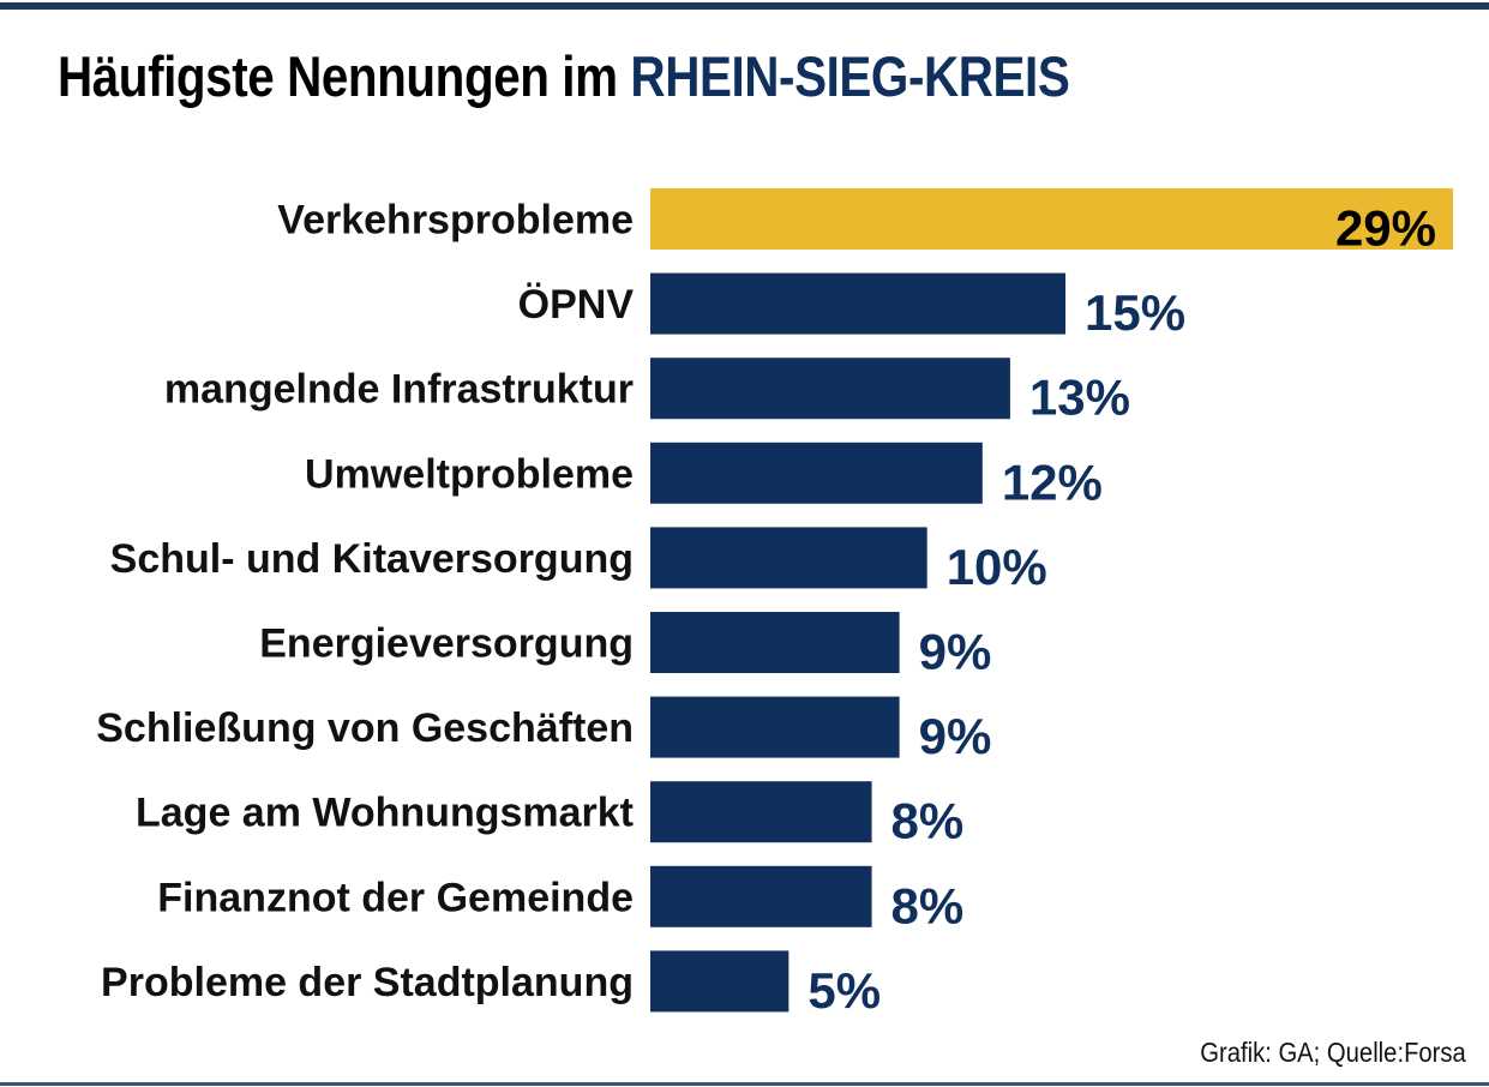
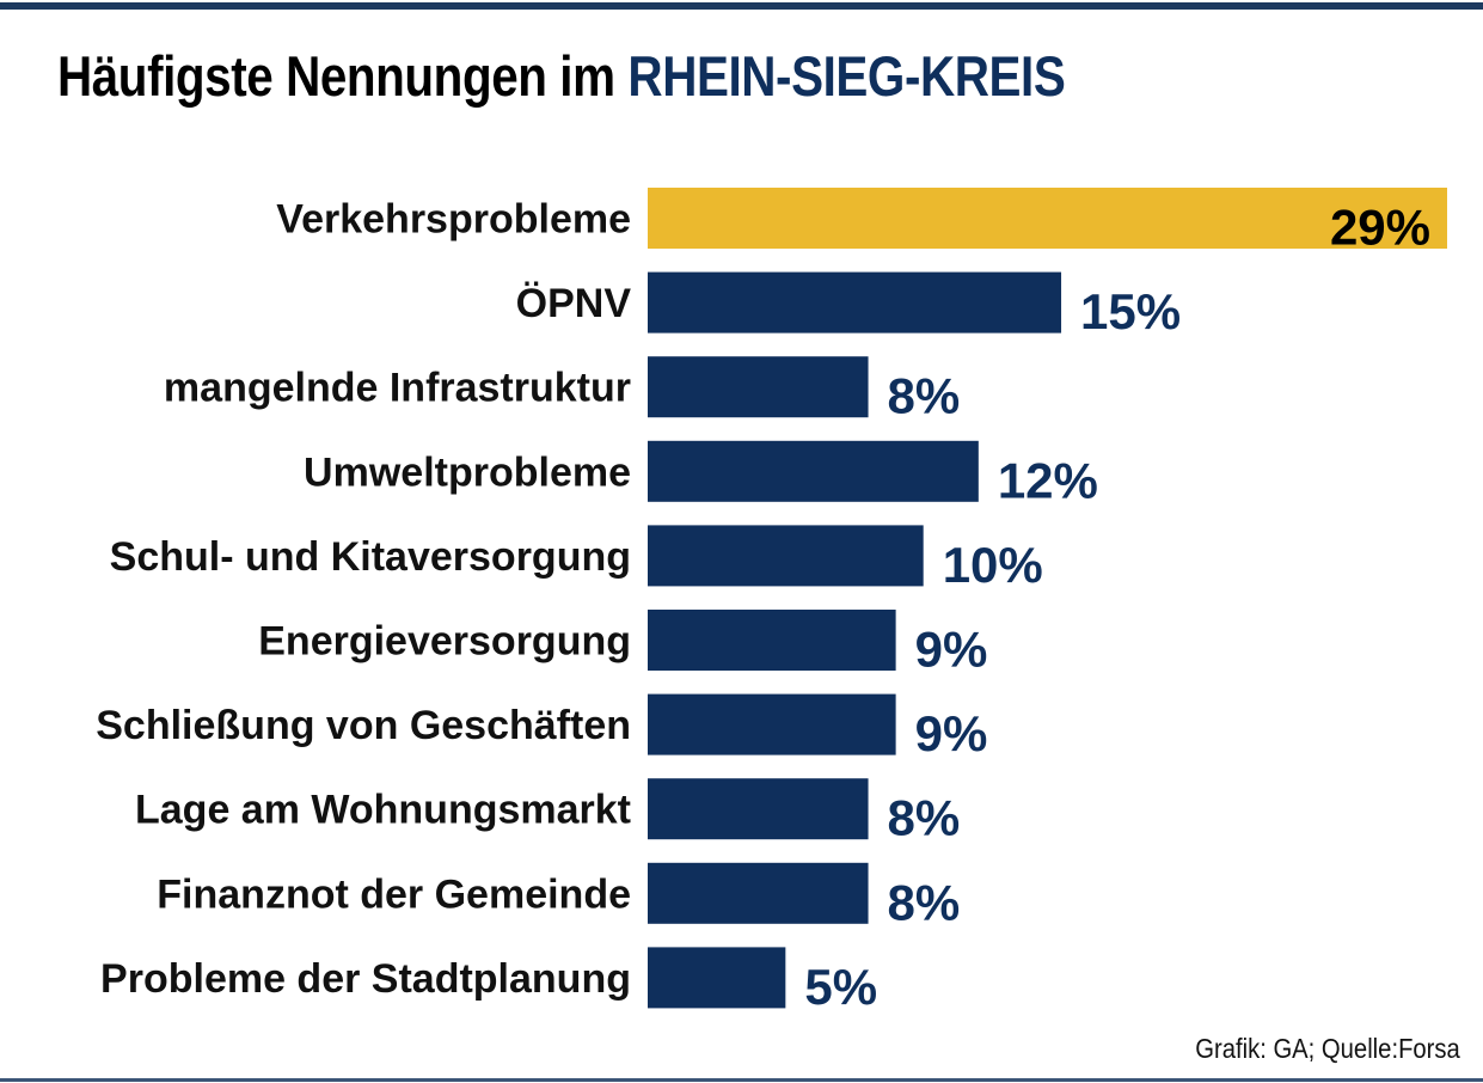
mangelnde Infrastruktur: 13% -> 8%
